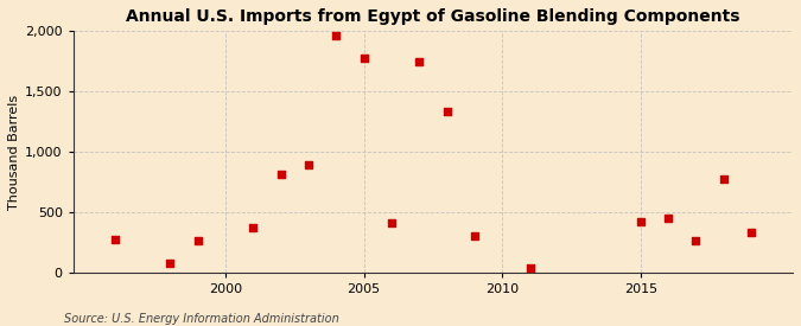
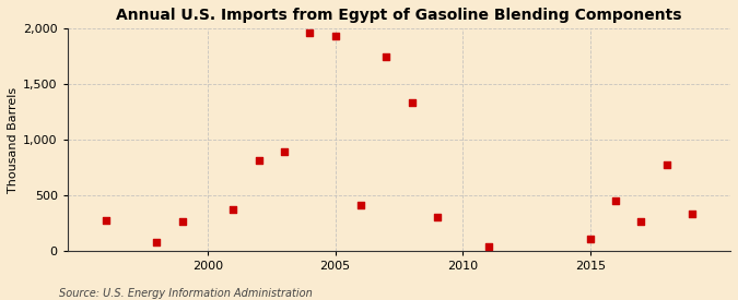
2005: 1,780 -> 1,930
2015: 420 -> 100
